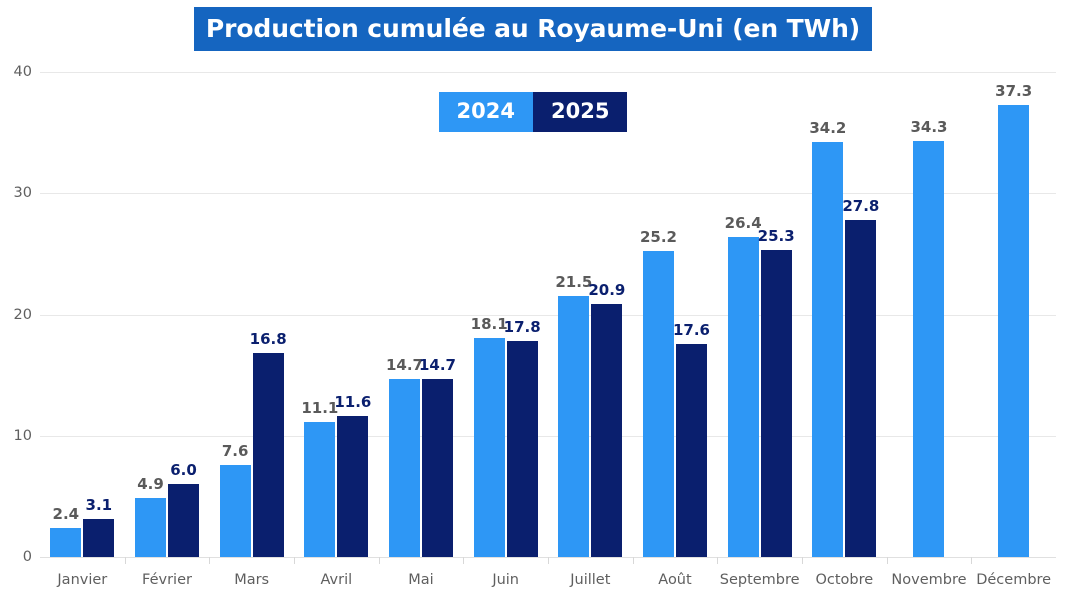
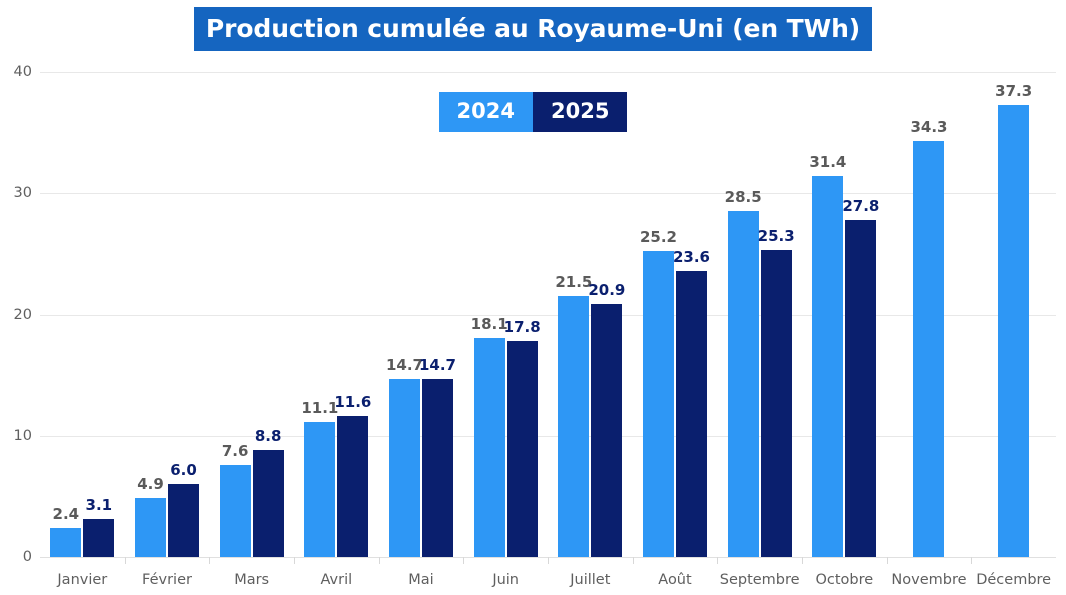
2025/Mars: 16.8 -> 8.8
2025/Août: 17.6 -> 23.6
2024/Septembre: 26.4 -> 28.5
2024/Octobre: 34.2 -> 31.4
